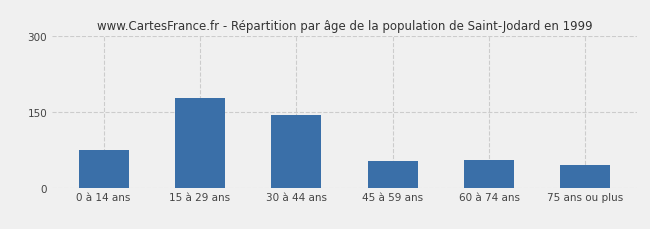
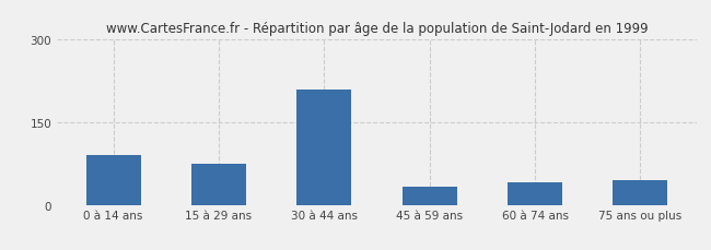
0 à 14 ans: 75 -> 90
15 à 29 ans: 178 -> 74
30 à 44 ans: 143 -> 208
45 à 59 ans: 52 -> 32
60 à 74 ans: 55 -> 40
